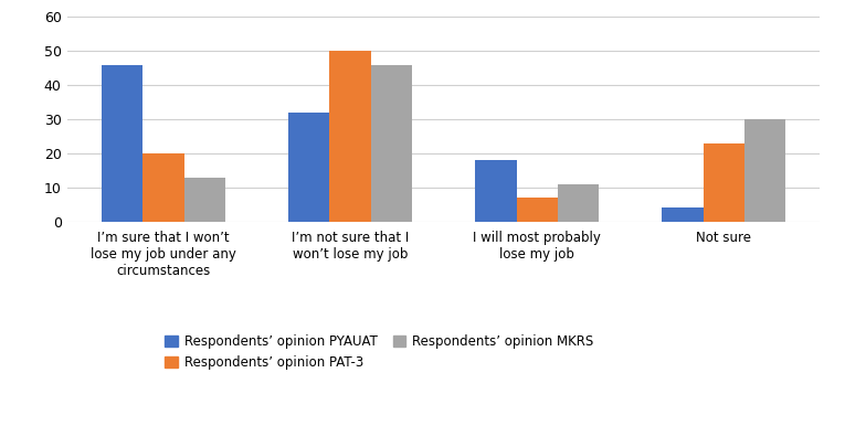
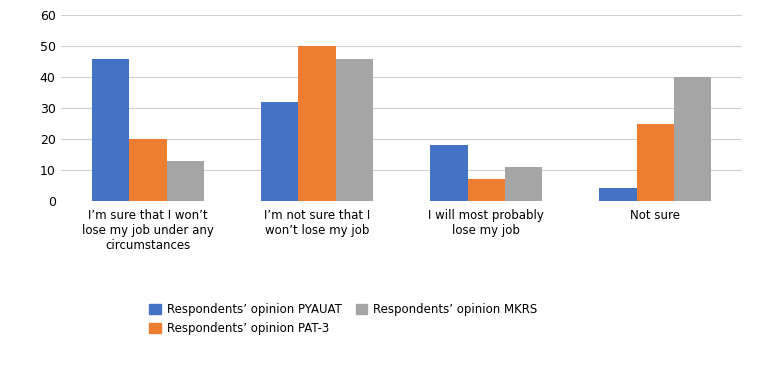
Respondents’ opinion PAT-3/Not sure: 23 -> 25
Respondents’ opinion MKRS/Not sure: 30 -> 40
